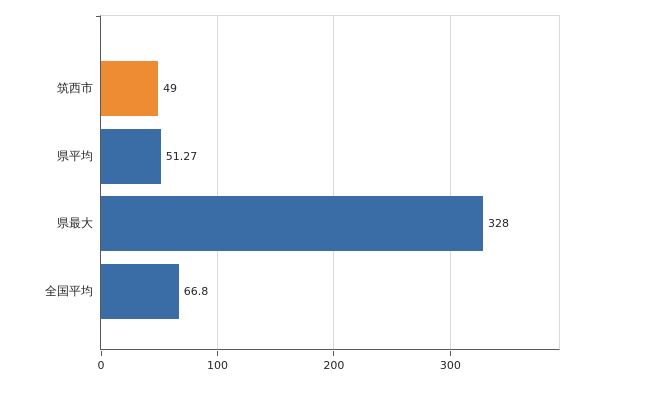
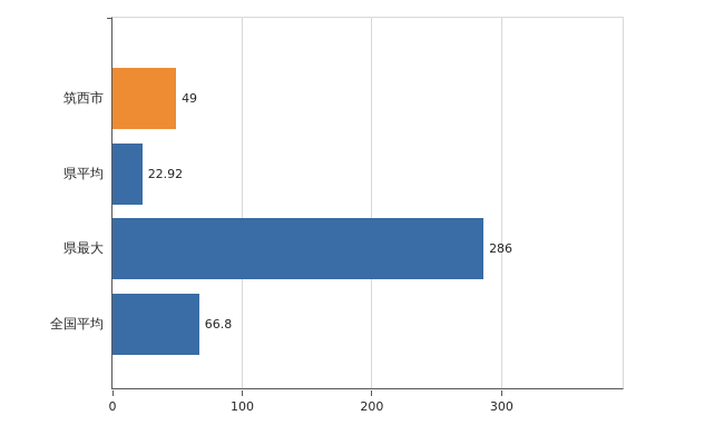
県平均: 51.27 -> 22.92
県最大: 328 -> 286
